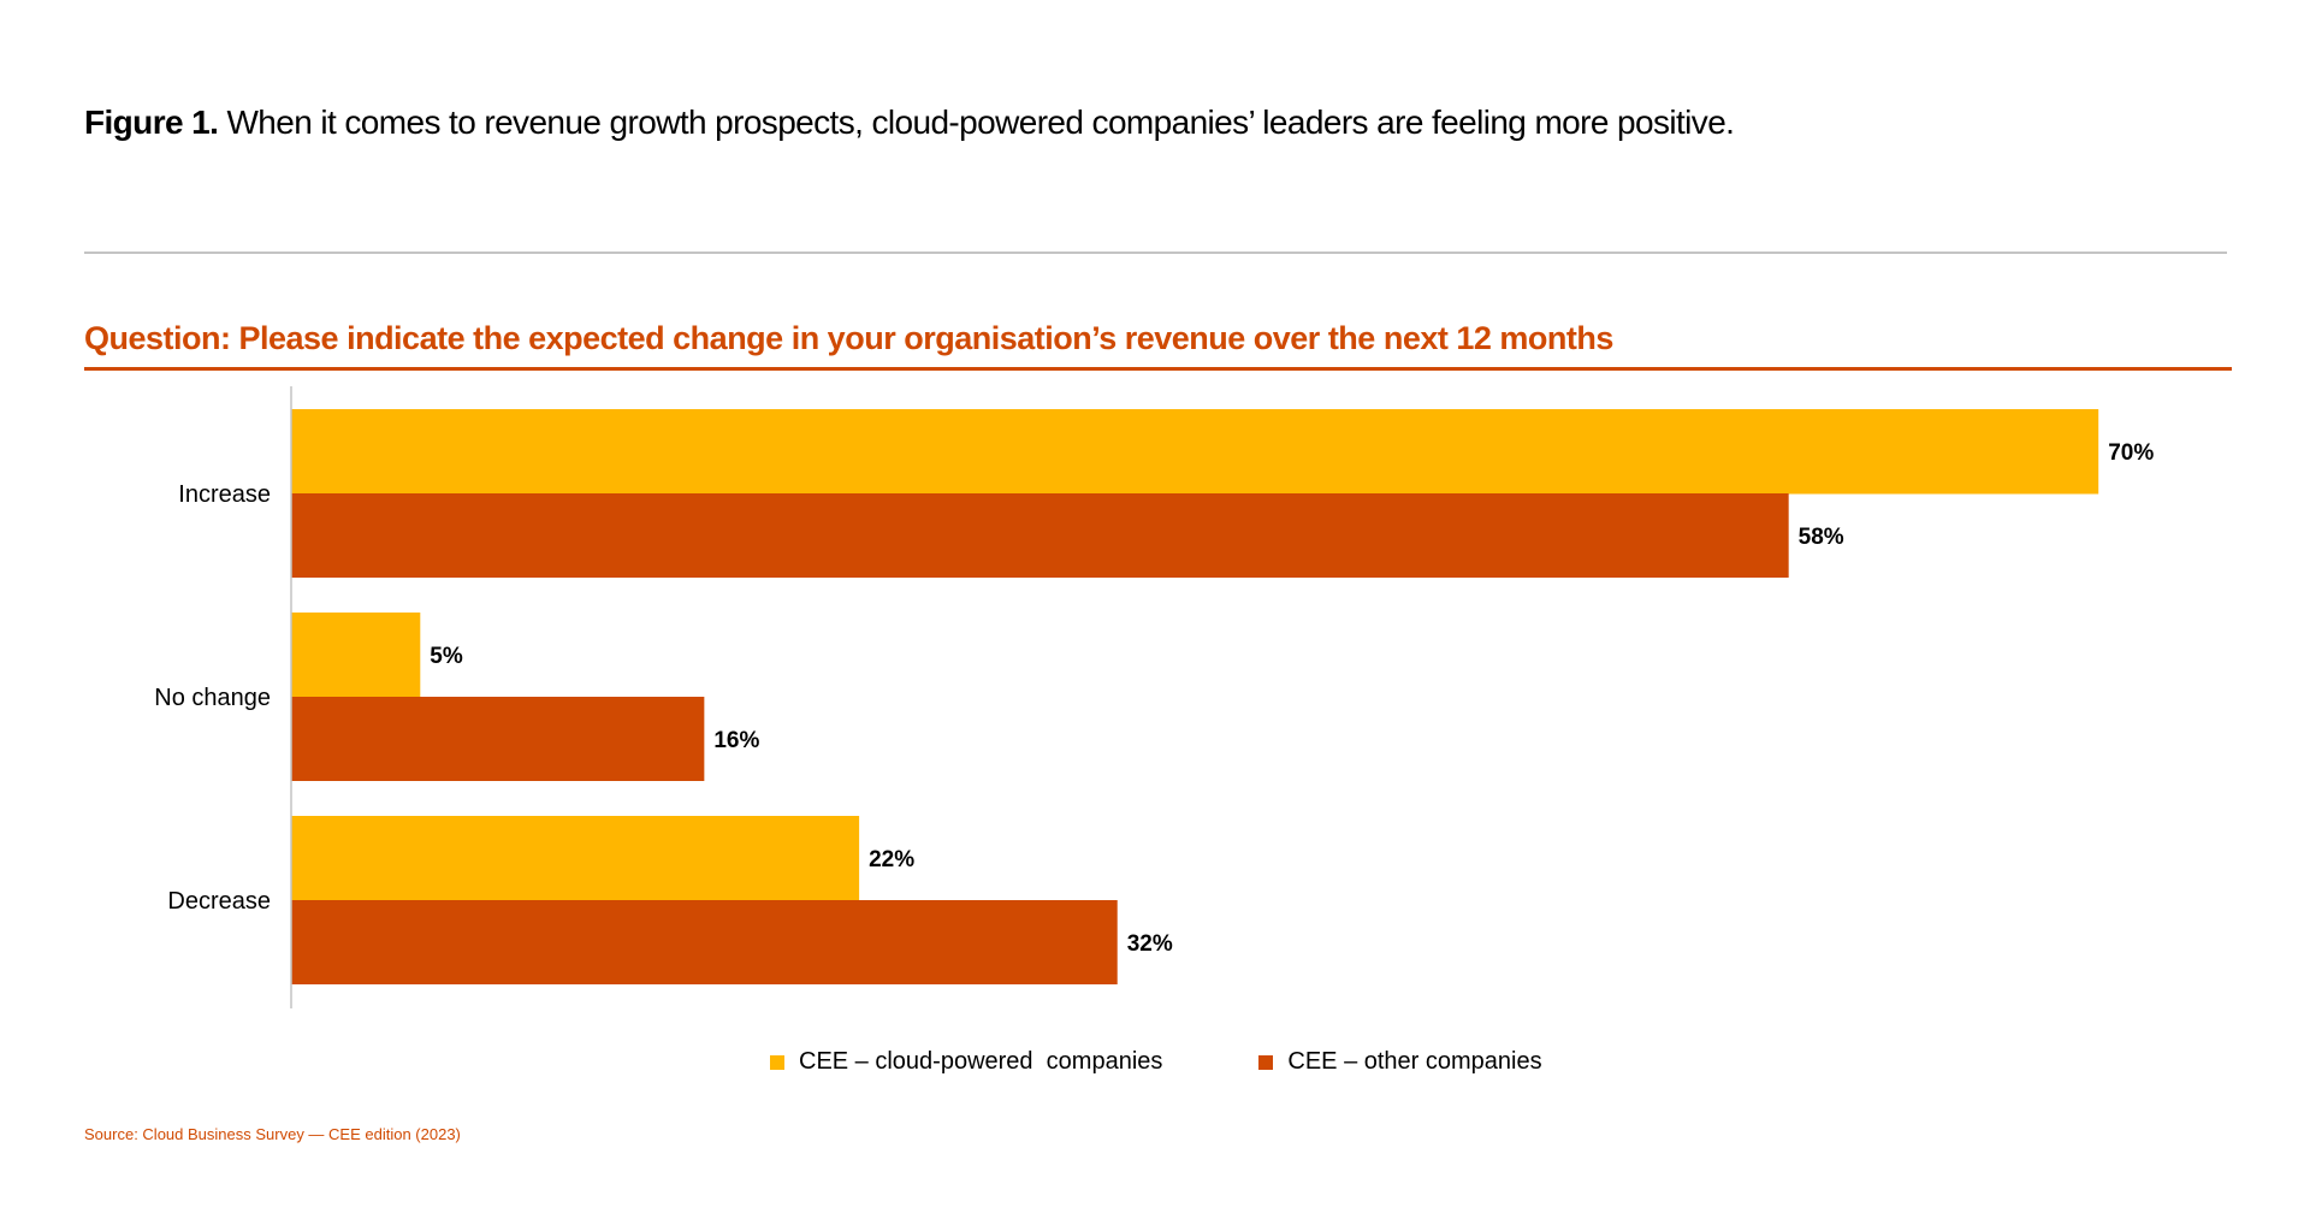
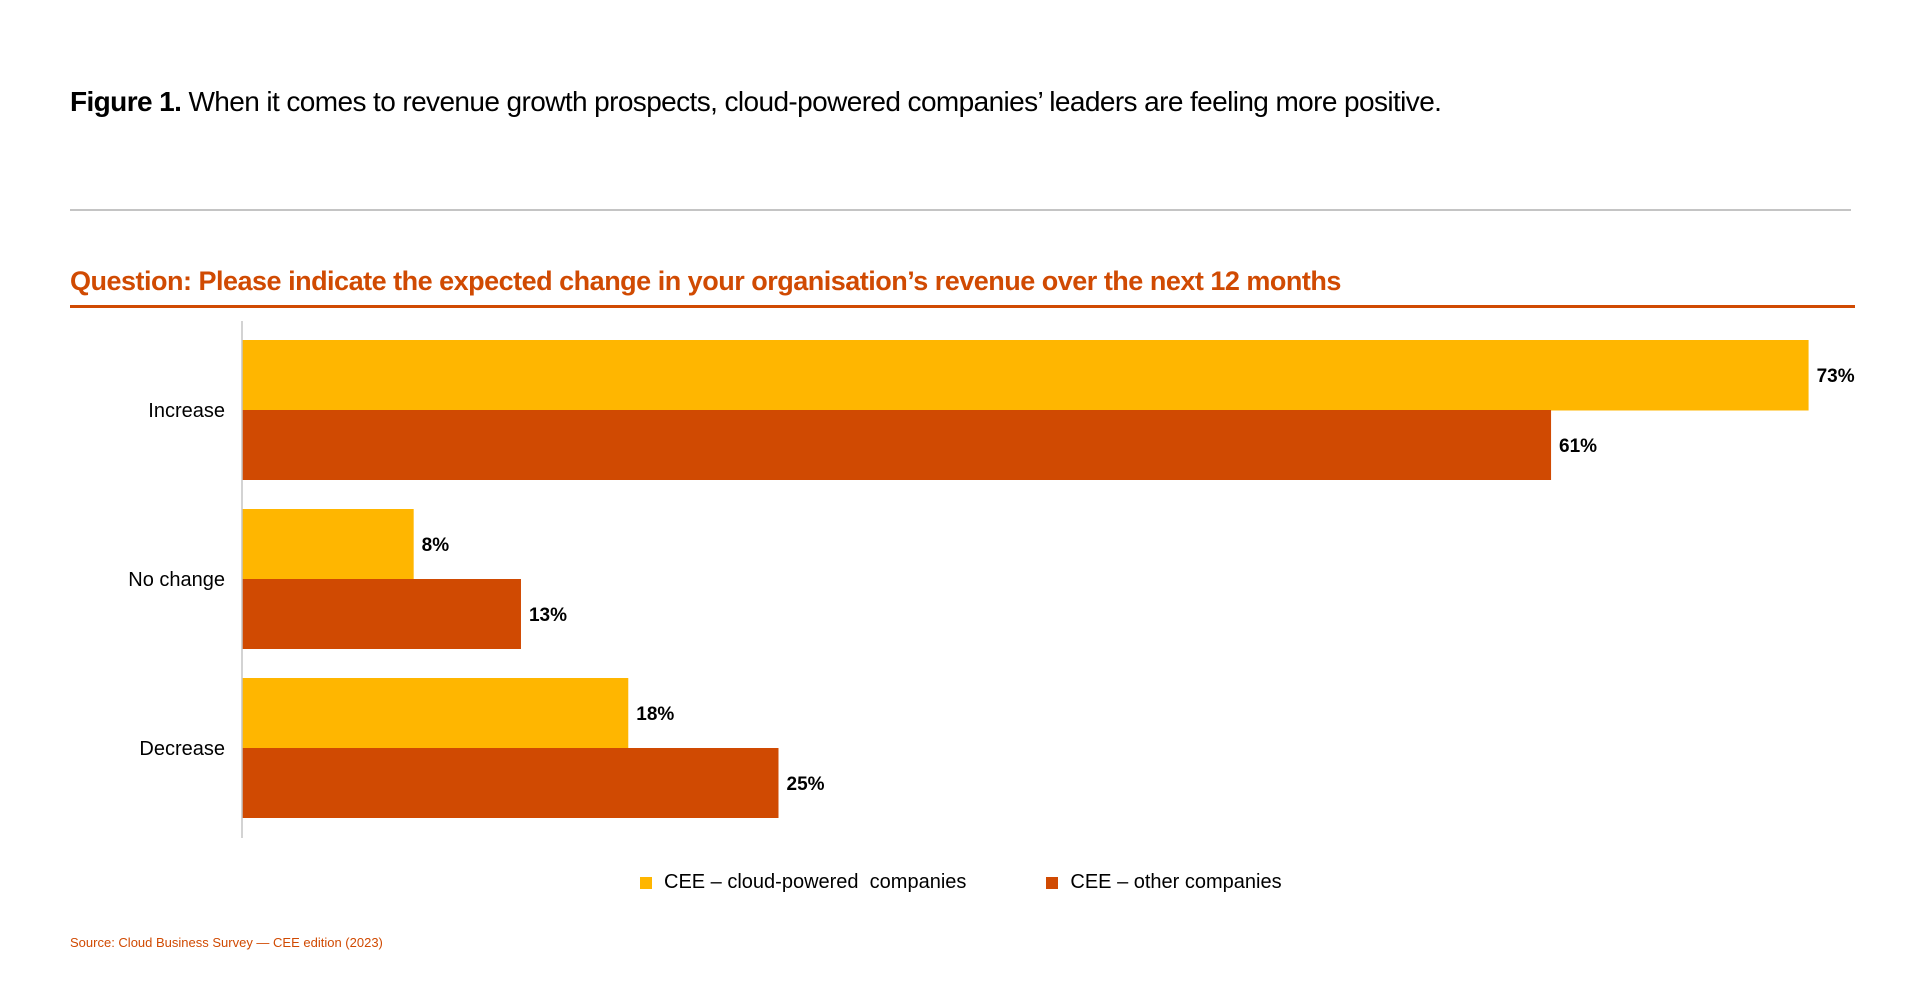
CEE – cloud-powered companies/Increase: 70% -> 73%
CEE – other companies/Increase: 58% -> 61%
CEE – cloud-powered companies/No change: 5% -> 8%
CEE – other companies/No change: 16% -> 13%
CEE – cloud-powered companies/Decrease: 22% -> 18%
CEE – other companies/Decrease: 32% -> 25%
